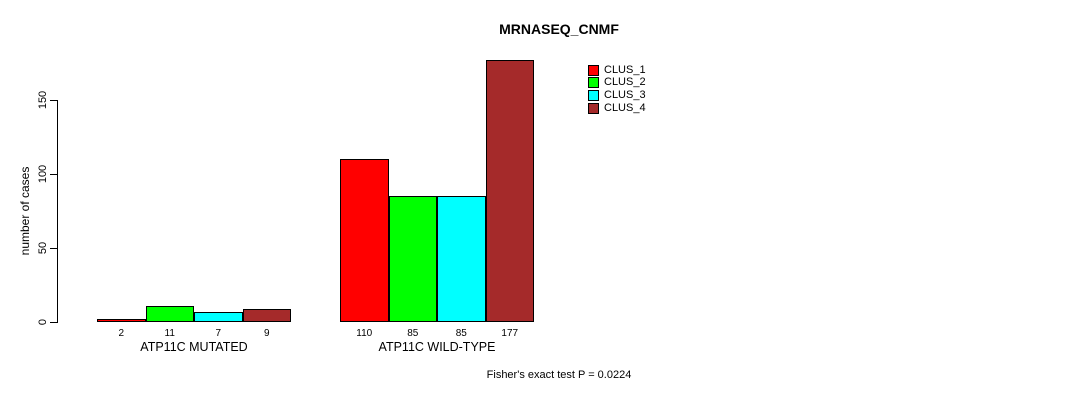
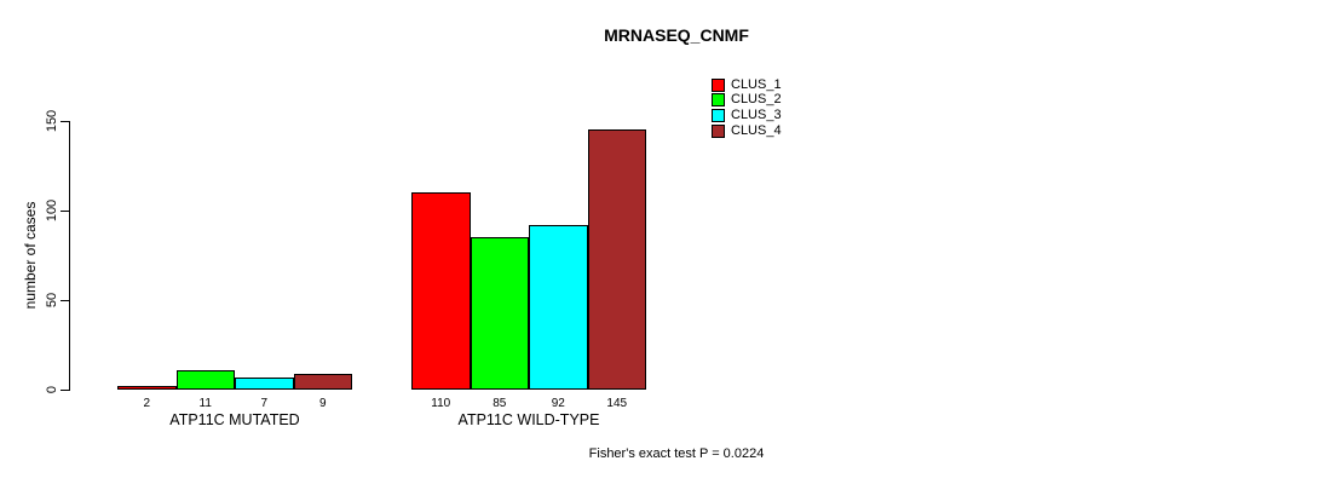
CLUS_3/ATP11C WILD-TYPE: 85 -> 92
CLUS_4/ATP11C WILD-TYPE: 177 -> 145
